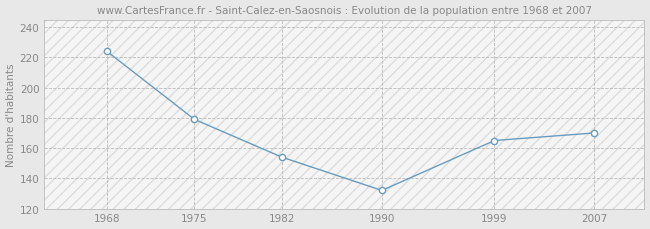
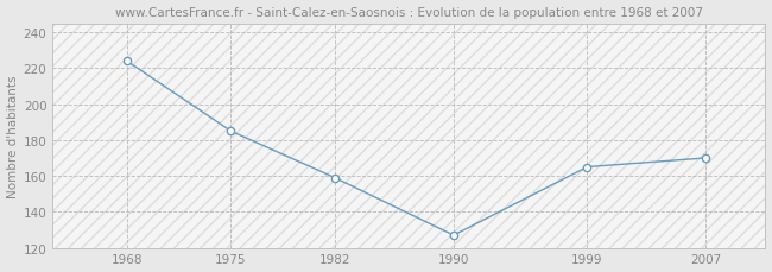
1975: 179 -> 185
1982: 154 -> 159
1990: 132 -> 127
